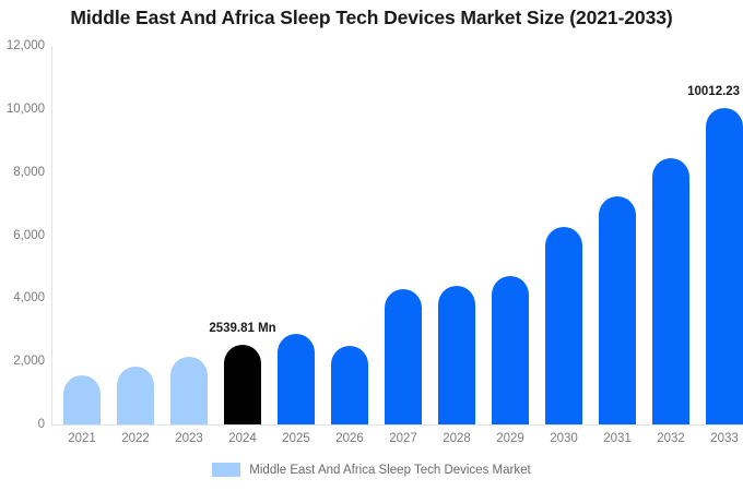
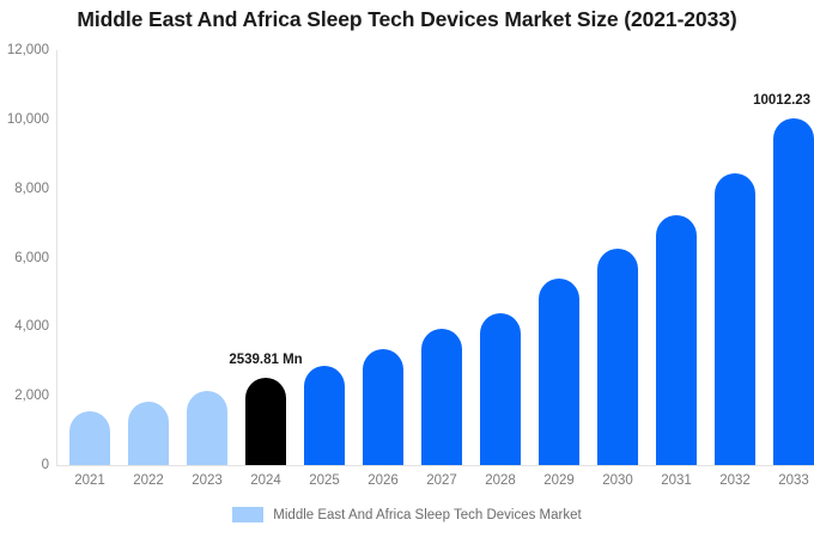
2026: 2500 -> 3400
2027: 4300 -> 3900
2029: 4700 -> 5400
